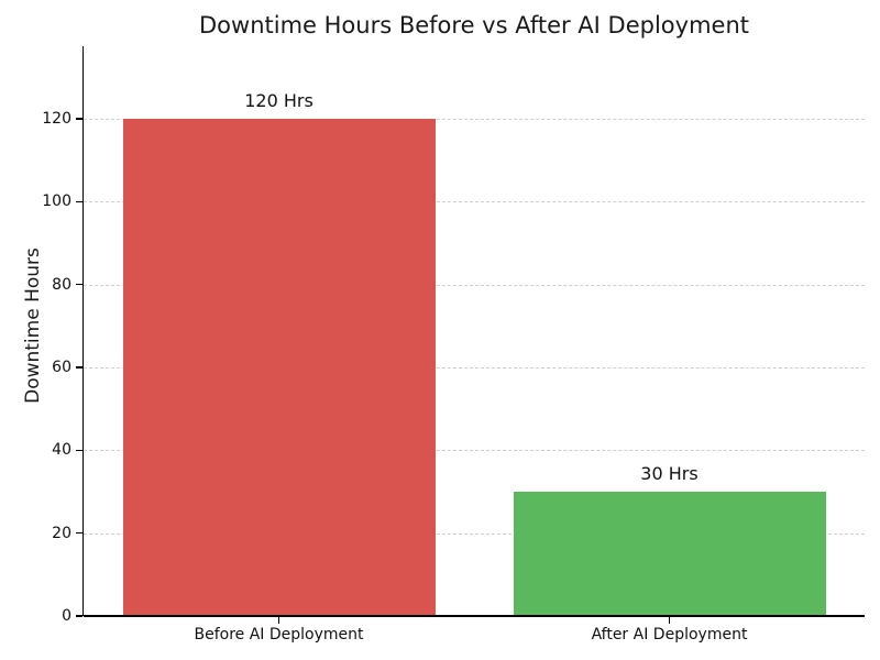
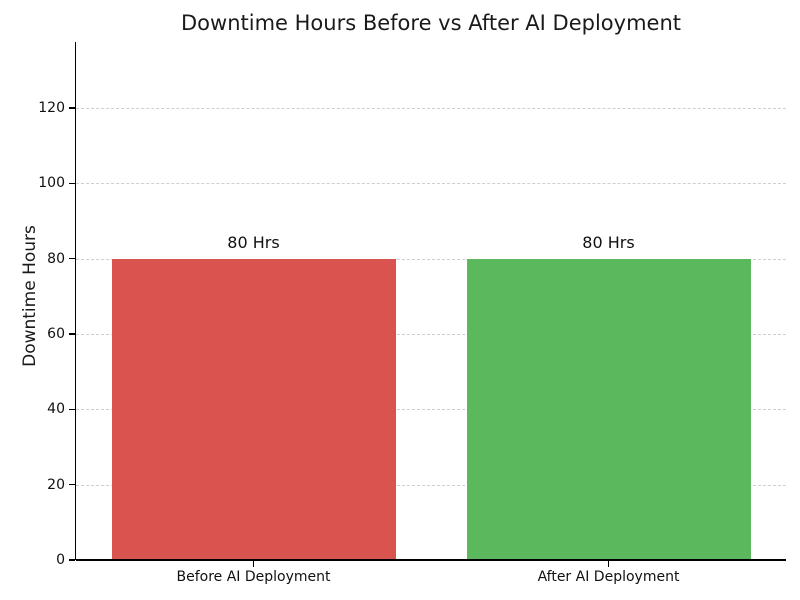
Before AI Deployment: 120 -> 80
After AI Deployment: 30 -> 80
